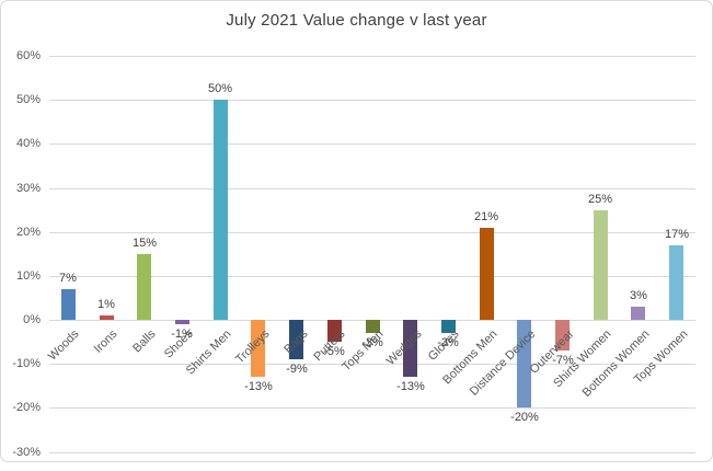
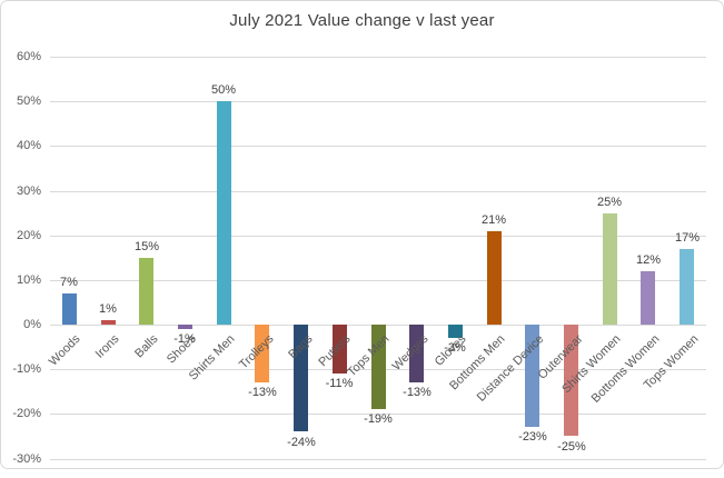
Bags: -9% -> -24%
Putters: -5% -> -11%
Tops Men: -3% -> -19%
Distance Device: -20% -> -23%
Outerwear: -7% -> -25%
Bottoms Women: 3% -> 12%
